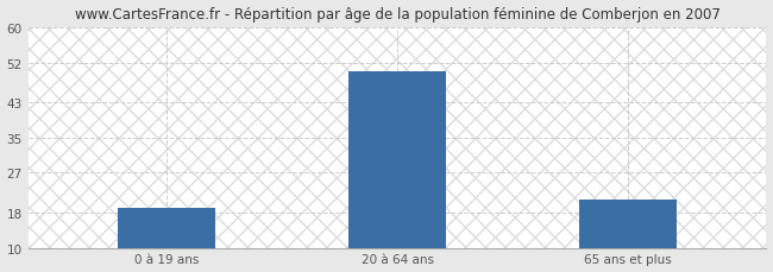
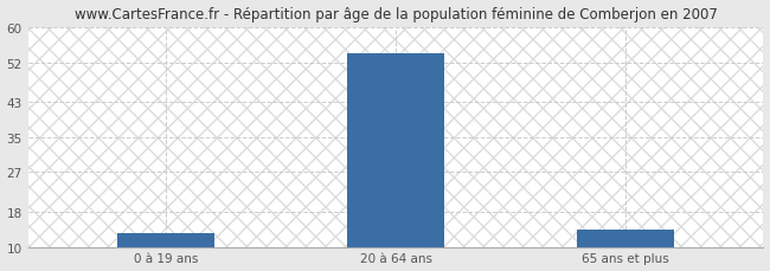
0 à 19 ans: 19 -> 13
20 à 64 ans: 50 -> 54
65 ans et plus: 21 -> 14
